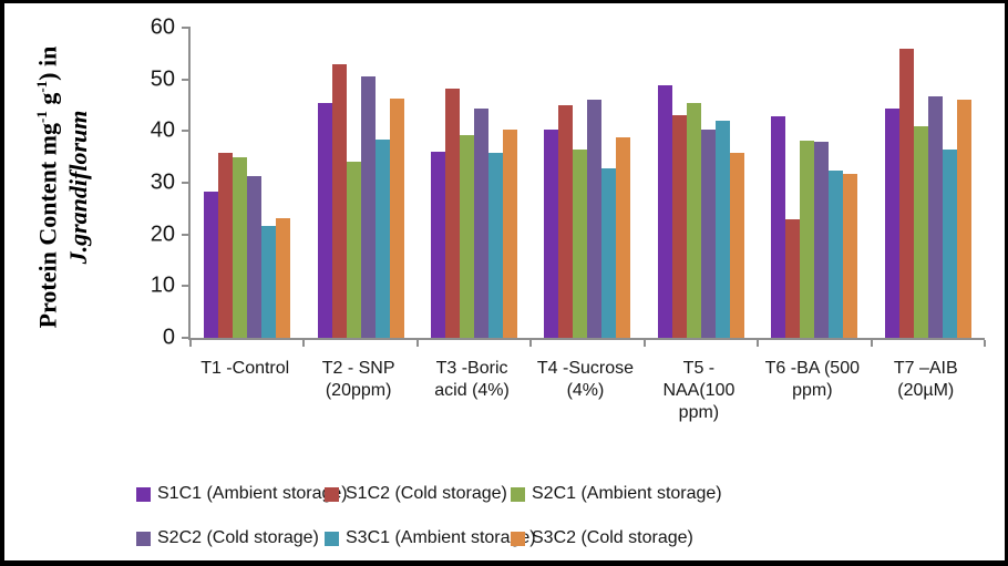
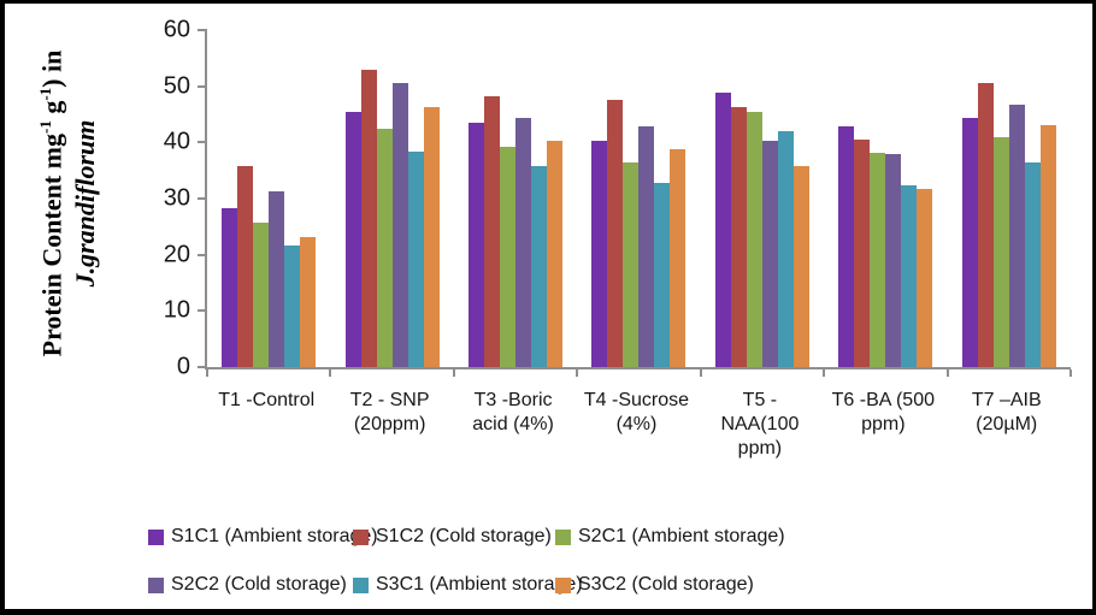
S2C1 (Ambient storage)/T1 -Control: 35 -> 26
S2C1 (Ambient storage)/T2 - SNP (20ppm): 34 -> 42
S1C1 (Ambient storage)/T3 -Boric acid (4%): 36 -> 44
S1C2 (Cold storage)/T4 -Sucrose (4%): 45 -> 48
S2C2 (Cold storage)/T4 -Sucrose (4%): 46 -> 43
S1C2 (Cold storage)/T5 - NAA(100 ppm): 43 -> 46
S1C2 (Cold storage)/T6 -BA (500 ppm): 23 -> 40
S1C2 (Cold storage)/T7 –AIB (20µM): 56 -> 51
S3C2 (Cold storage)/T7 –AIB (20µM): 46 -> 43
